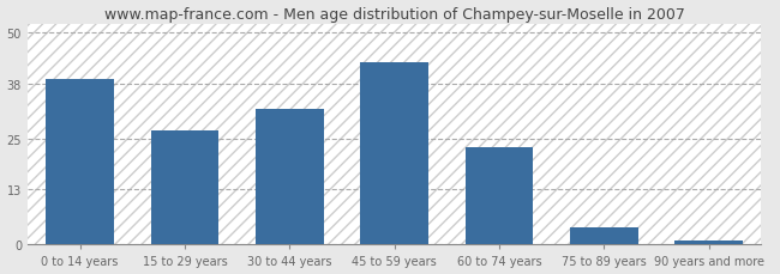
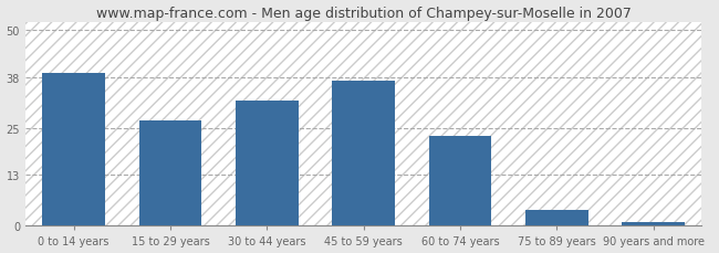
45 to 59 years: 43 -> 37
